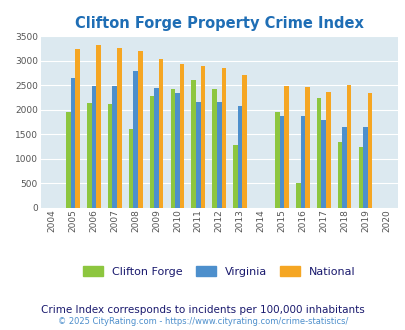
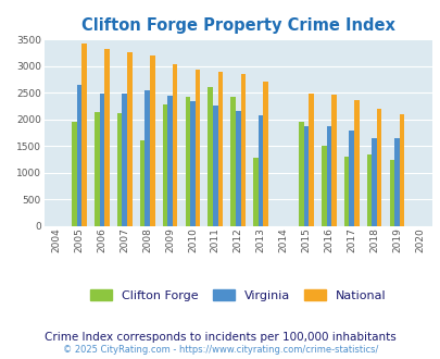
National/2005: 3250 -> 3420
Virginia/2008: 2800 -> 2540
Virginia/2011: 2150 -> 2260
Clifton Forge/2016: 500 -> 1500
Clifton Forge/2017: 2250 -> 1300
National/2018: 2500 -> 2210
National/2019: 2350 -> 2100
